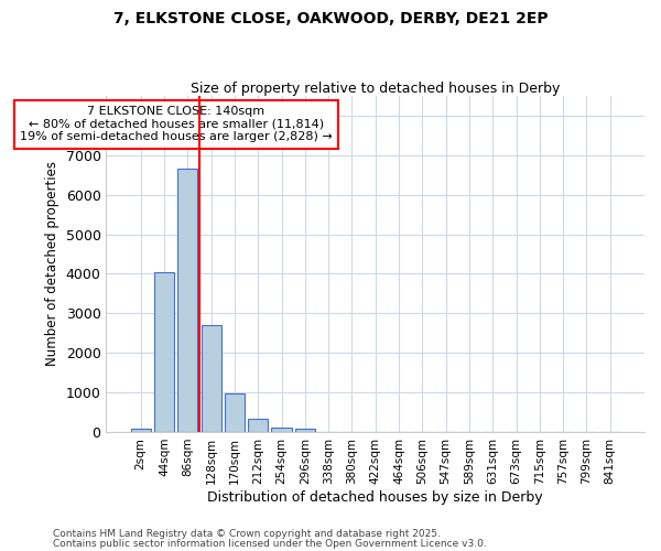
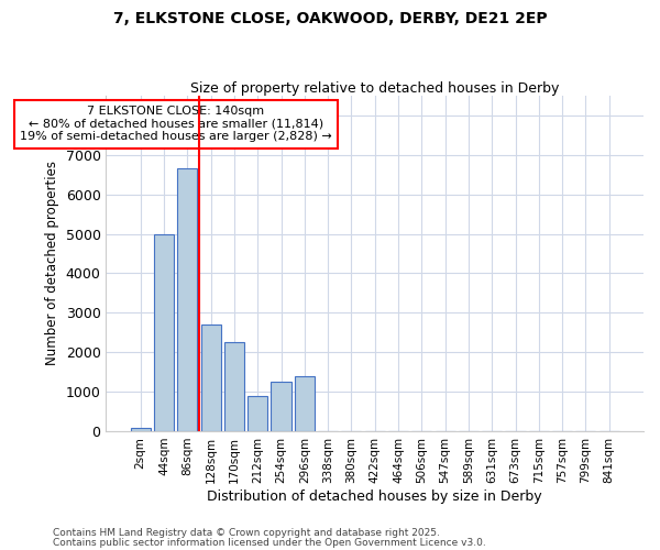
44sqm: 4050 -> 5000
170sqm: 970 -> 2250
212sqm: 330 -> 900
254sqm: 110 -> 1250
296sqm: 70 -> 1400
